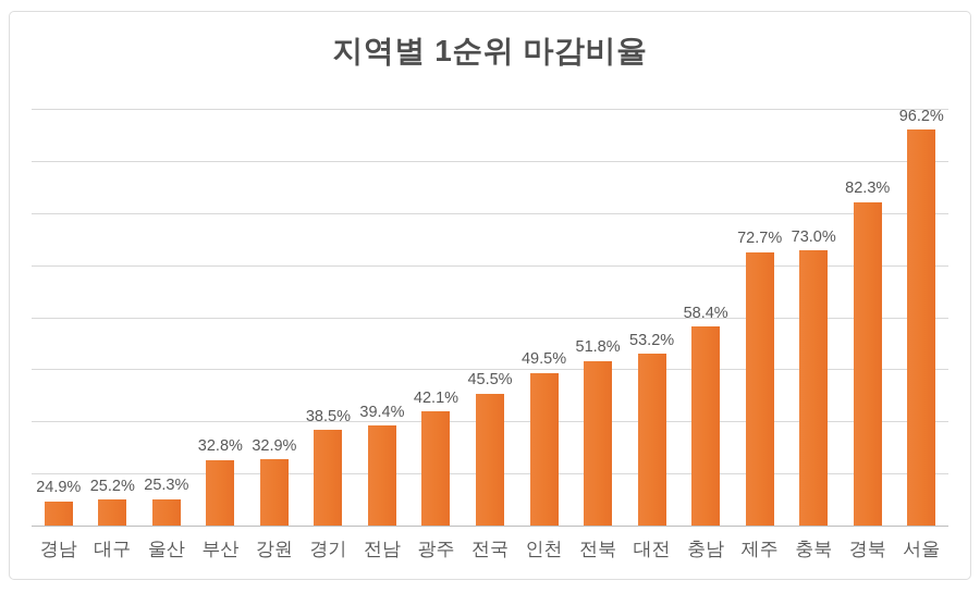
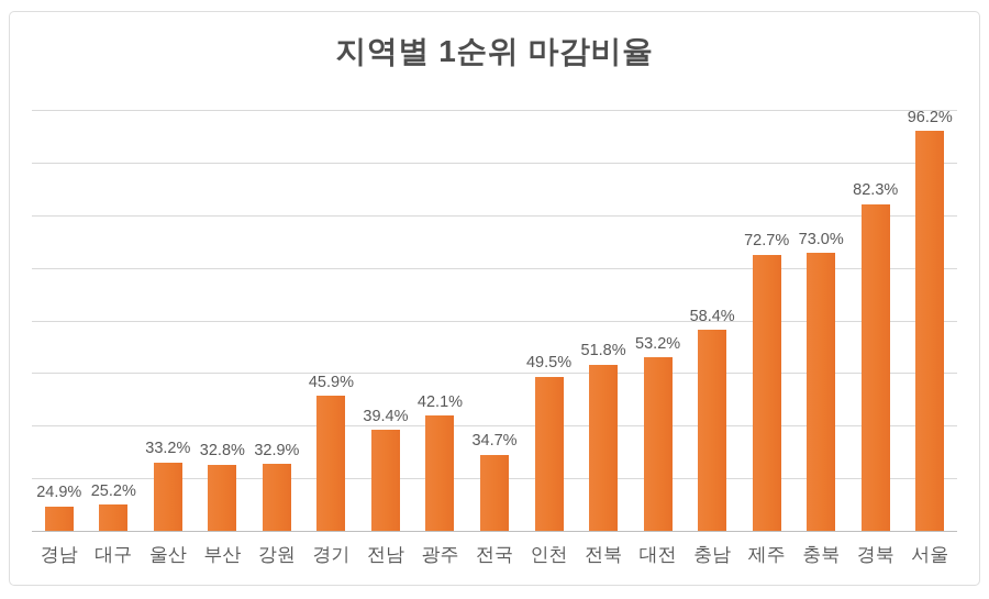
울산: 25.3% -> 33.2%
경기: 38.5% -> 45.9%
전국: 45.5% -> 34.7%
